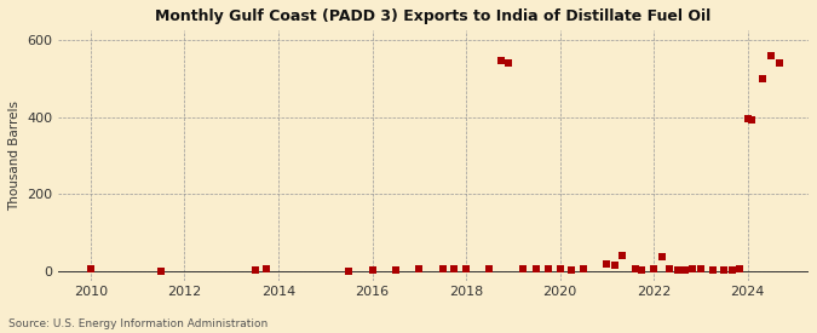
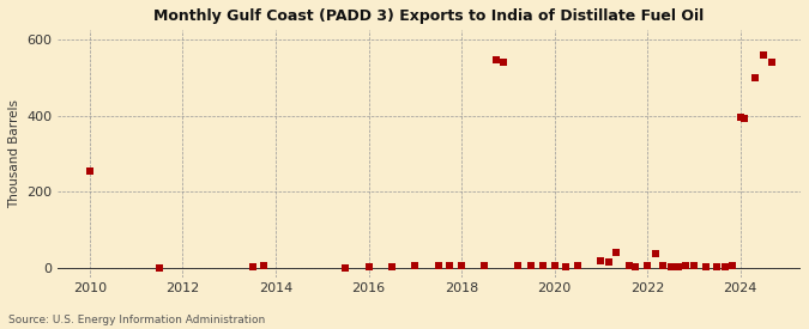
2010: 5 -> 255
